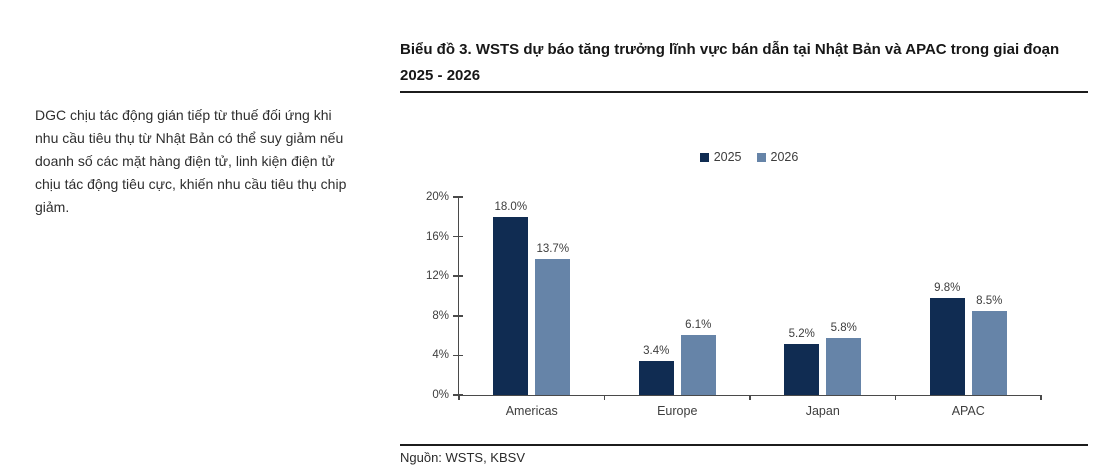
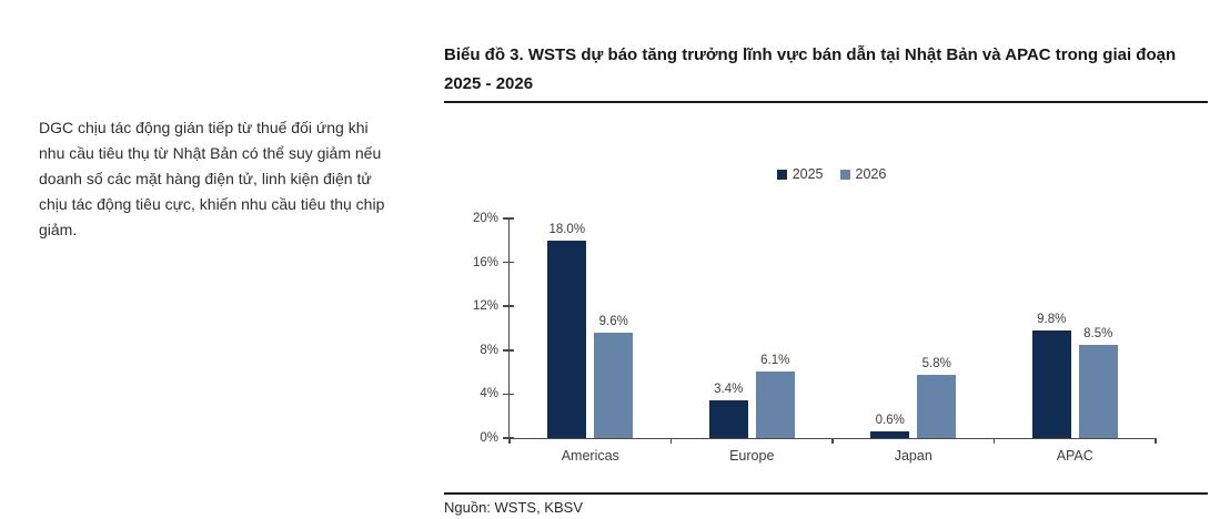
2026/Americas: 13.7% -> 9.6%
2025/Japan: 5.2% -> 0.6%
